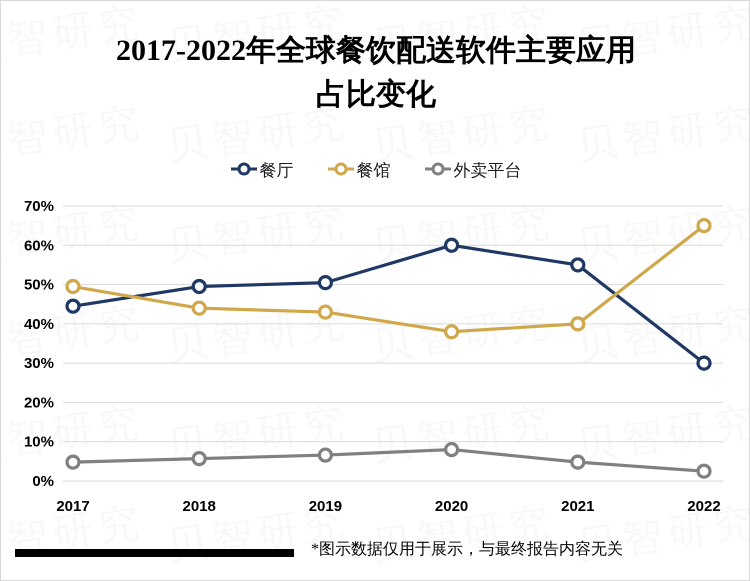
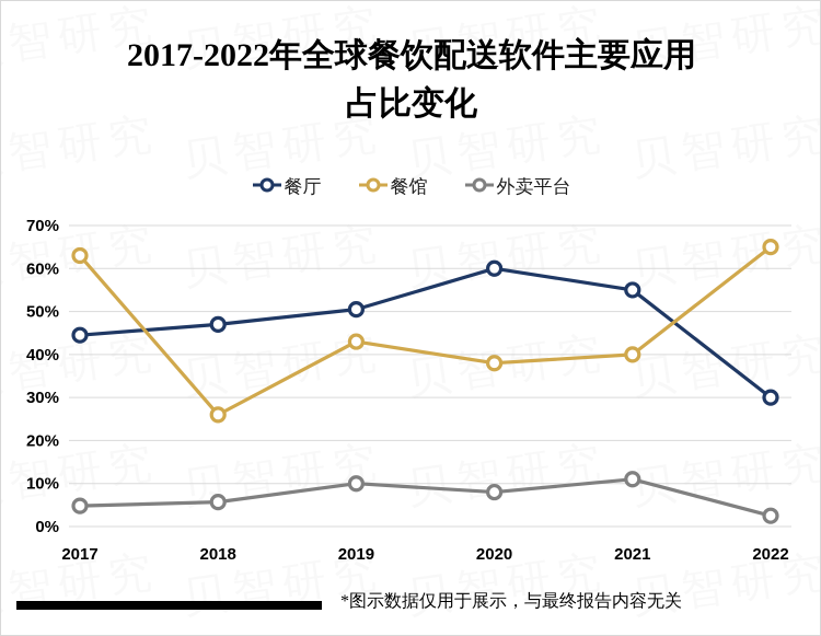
餐馆/2017: 50% -> 63%
餐厅/2018: 50% -> 47%
餐馆/2018: 44% -> 26%
外卖平台/2019: 7% -> 10%
外卖平台/2021: 5% -> 11%
